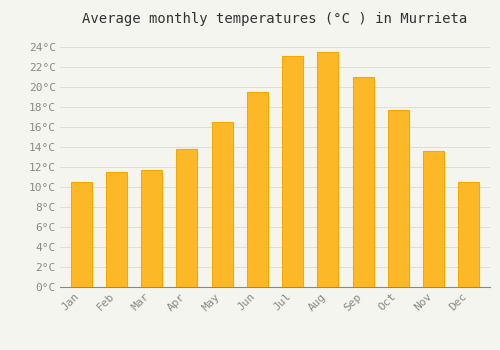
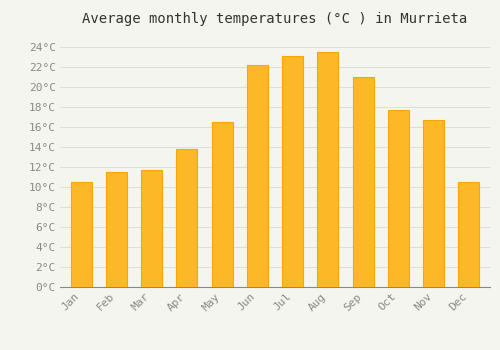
Jun: 19.5°C -> 22.2°C
Nov: 13.6°C -> 16.7°C
